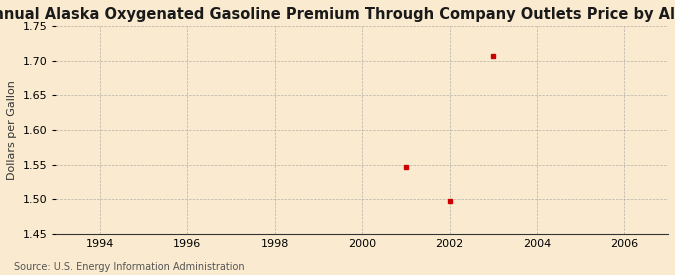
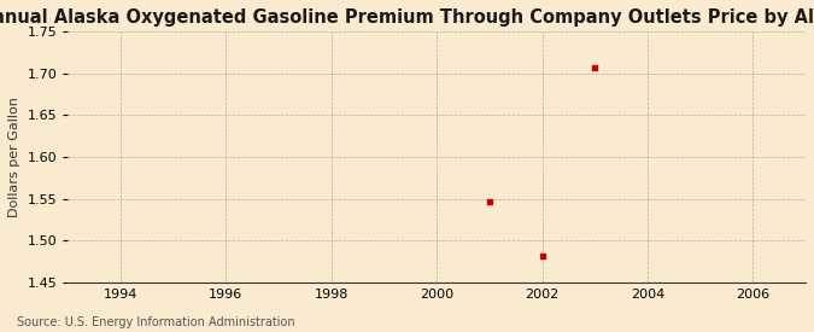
2002: 1.498 -> 1.482
